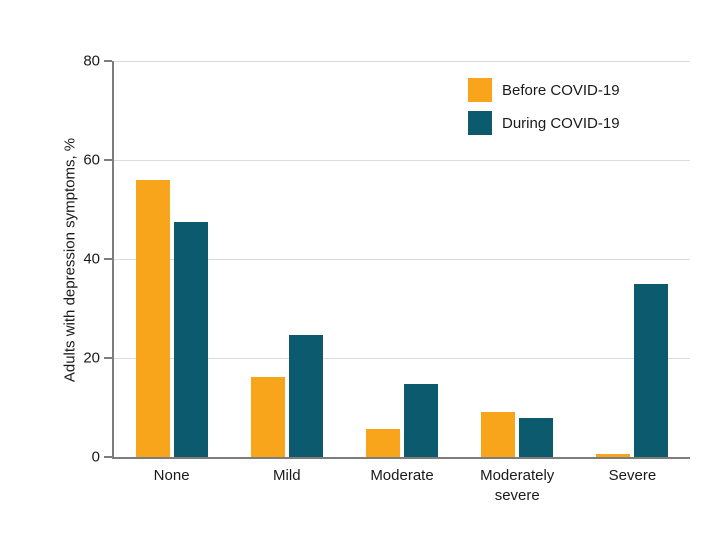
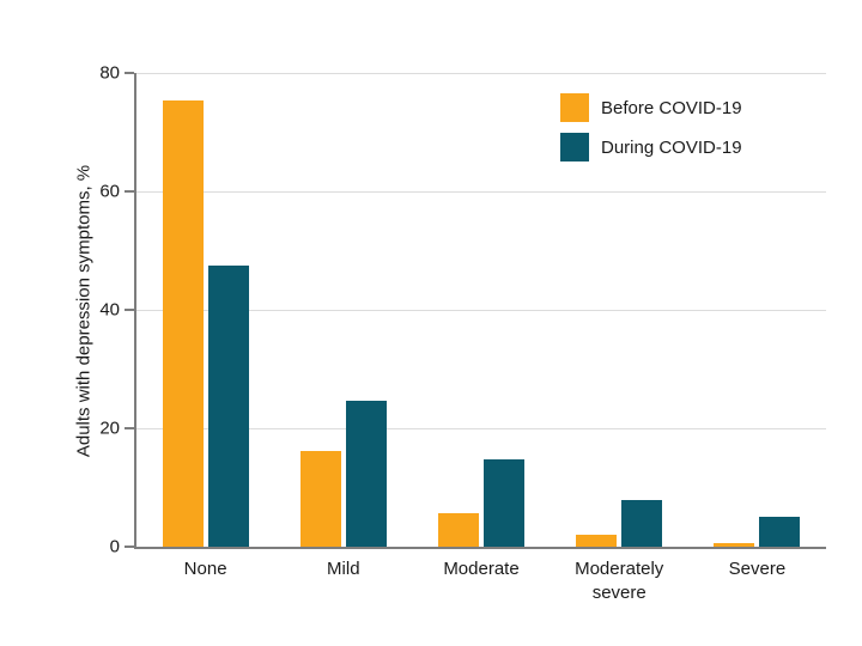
Before COVID-19/None: 56 -> 75
Before COVID-19/Moderately severe: 9 -> 2
During COVID-19/Severe: 35 -> 5
